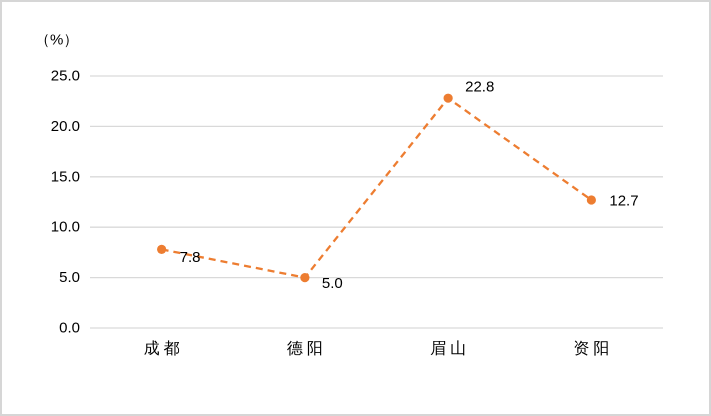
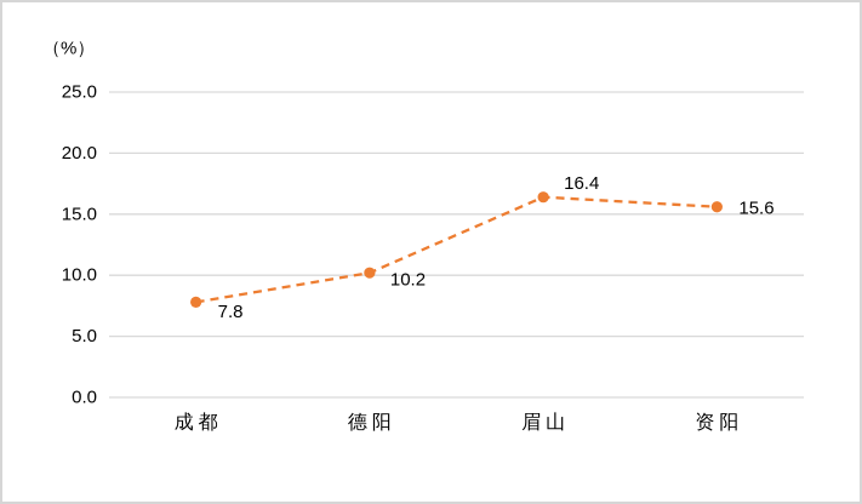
德 阳: 5.0 -> 10.2
眉 山: 22.8 -> 16.4
资 阳: 12.7 -> 15.6
